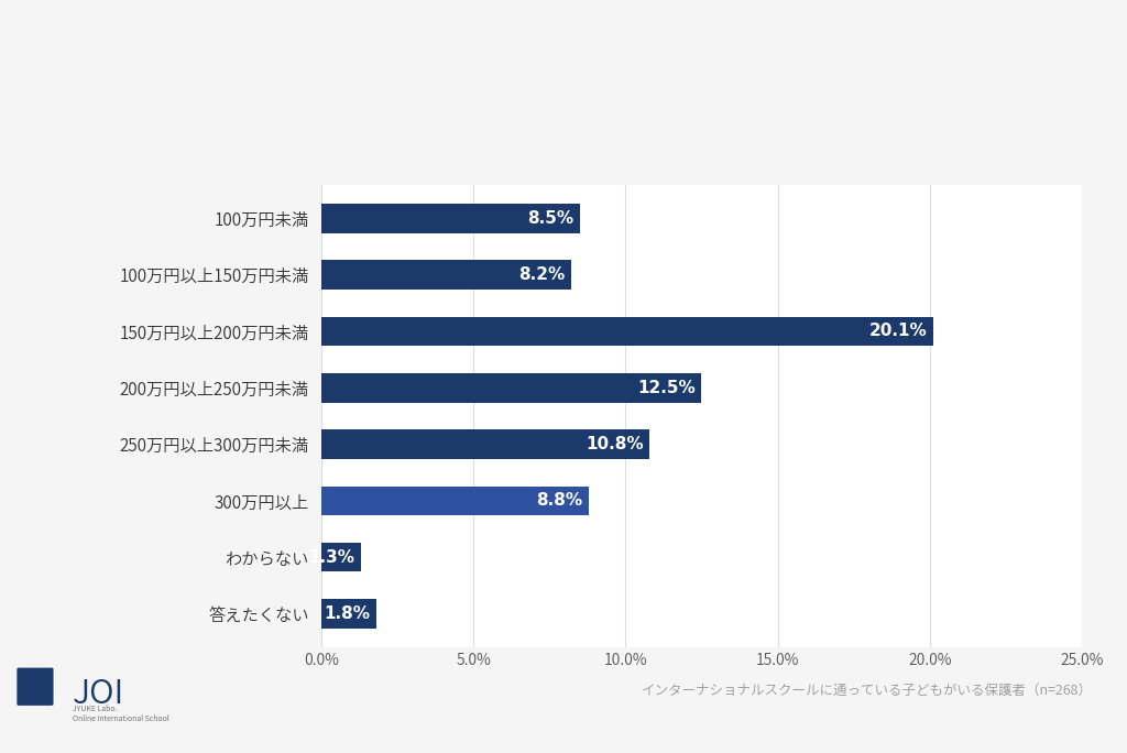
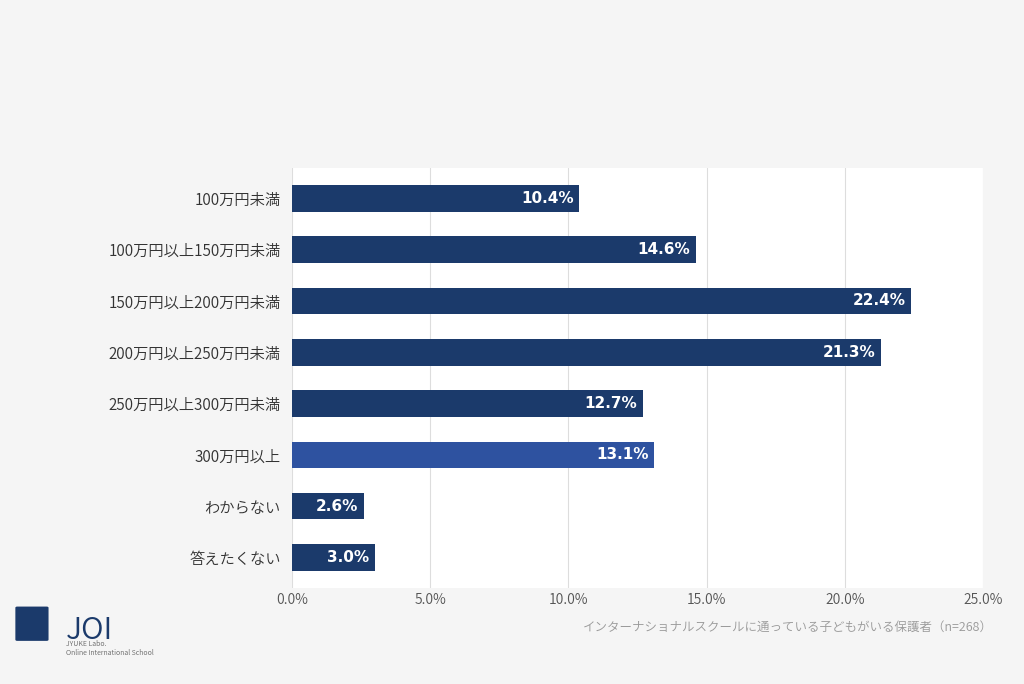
100万円未満: 8.5% -> 10.4%
100万円以上150万円未満: 8.2% -> 14.6%
150万円以上200万円未満: 20.1% -> 22.4%
200万円以上250万円未満: 12.5% -> 21.3%
250万円以上300万円未満: 10.8% -> 12.7%
300万円以上: 8.8% -> 13.1%
わからない: 1.3% -> 2.6%
答えたくない: 1.8% -> 3.0%
